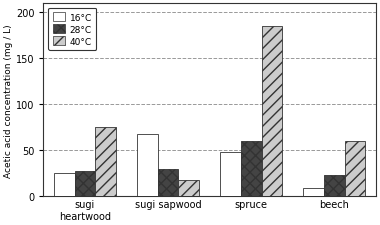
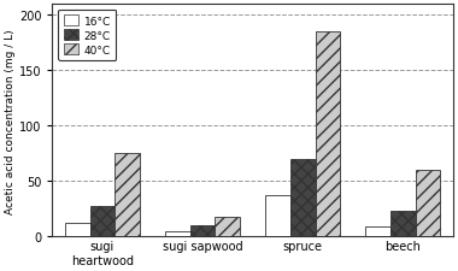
16°C/sugi heartwood: 26 -> 12
16°C/sugi sapwood: 68 -> 5
28°C/sugi sapwood: 30 -> 10
16°C/spruce: 48 -> 37
28°C/spruce: 60 -> 70
